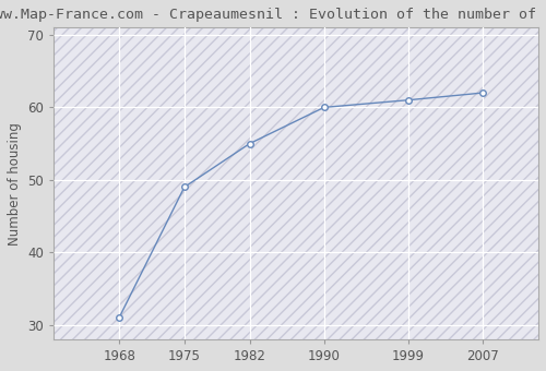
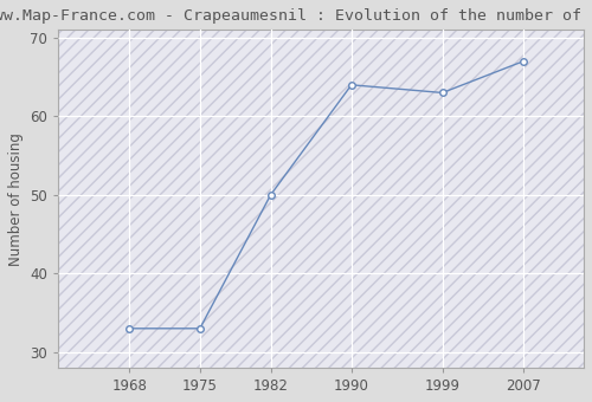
1968: 31 -> 33
1975: 49 -> 33
1982: 55 -> 50
1990: 60 -> 64
1999: 61 -> 63
2007: 62 -> 67
